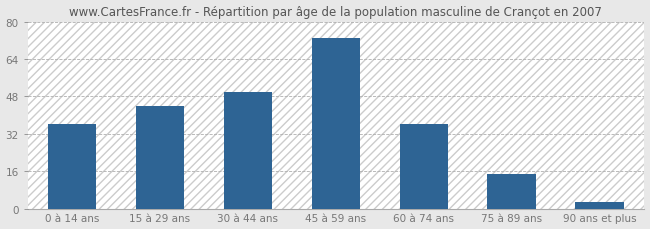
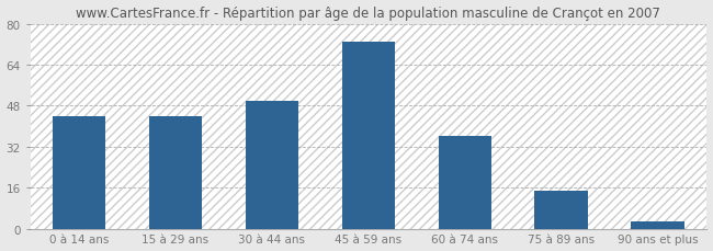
0 à 14 ans: 36 -> 44
